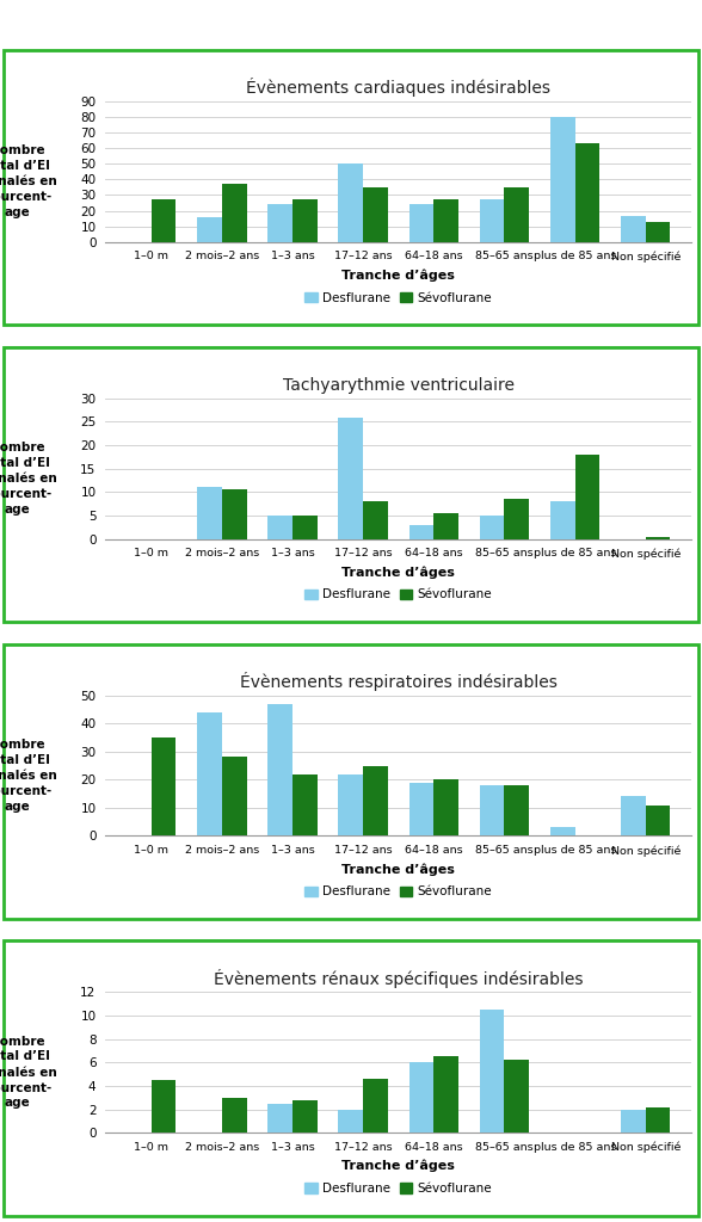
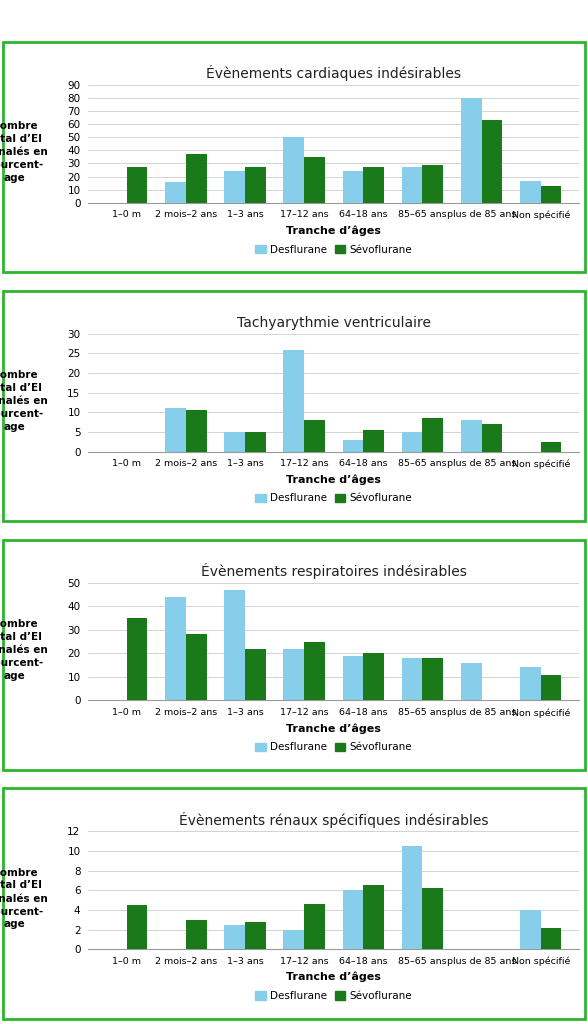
Évènements cardiaques indésirables/Sévoflurane/85–65 ans: 35 -> 29
Tachyarythmie ventriculaire/Sévoflurane/plus de 85 ans: 18.0 -> 7.0
Tachyarythmie ventriculaire/Sévoflurane/Non spécifié: 0.5 -> 2.5
Évènements respiratoires indésirables/Desflurane/plus de 85 ans: 3 -> 16
Évènements rénaux spécifiques indésirables/Desflurane/Non spécifié: 2.0 -> 4.0
